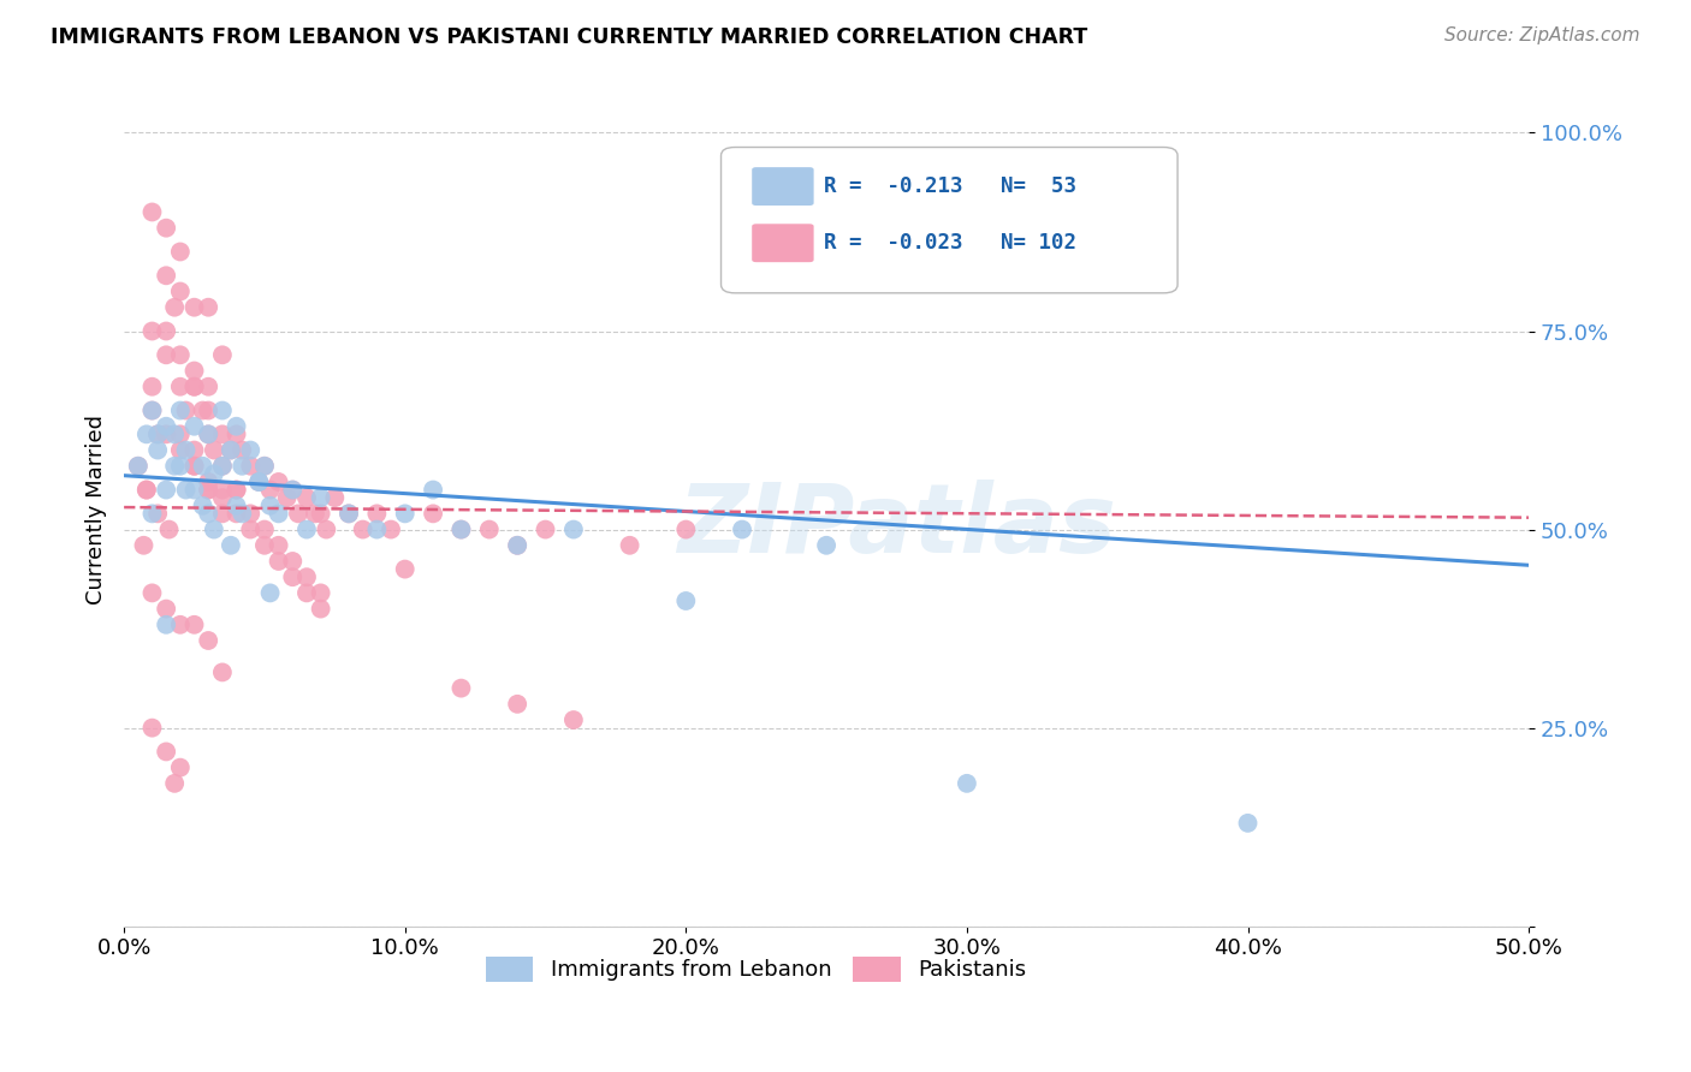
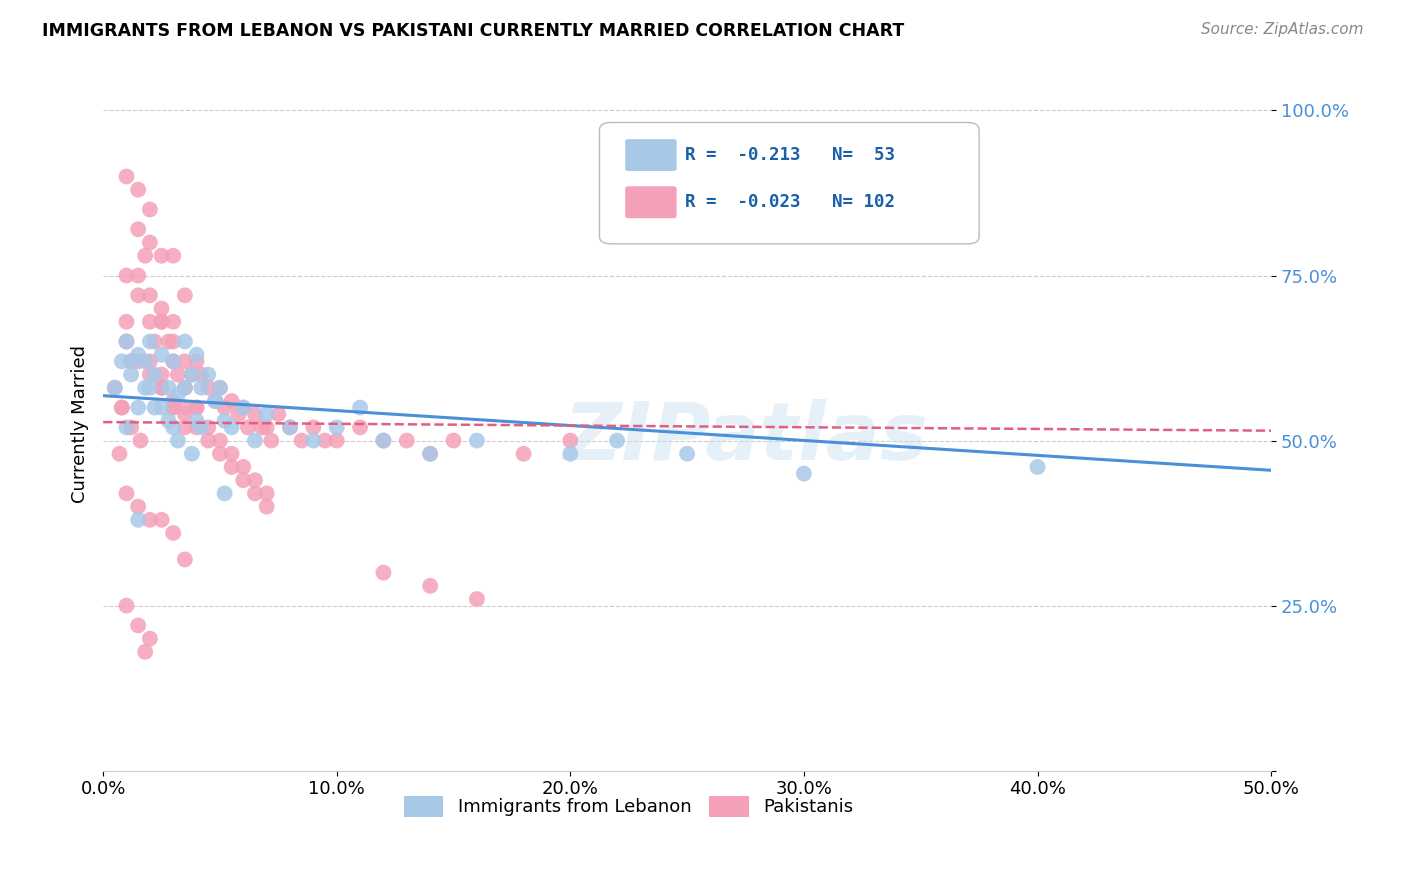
Pakistanis/10.0%: 45% -> 50%
Immigrants from Lebanon/20.0%: 41% -> 48%
Immigrants from Lebanon/30.0%: 18% -> 45%
Immigrants from Lebanon/40.0%: 13% -> 46%
